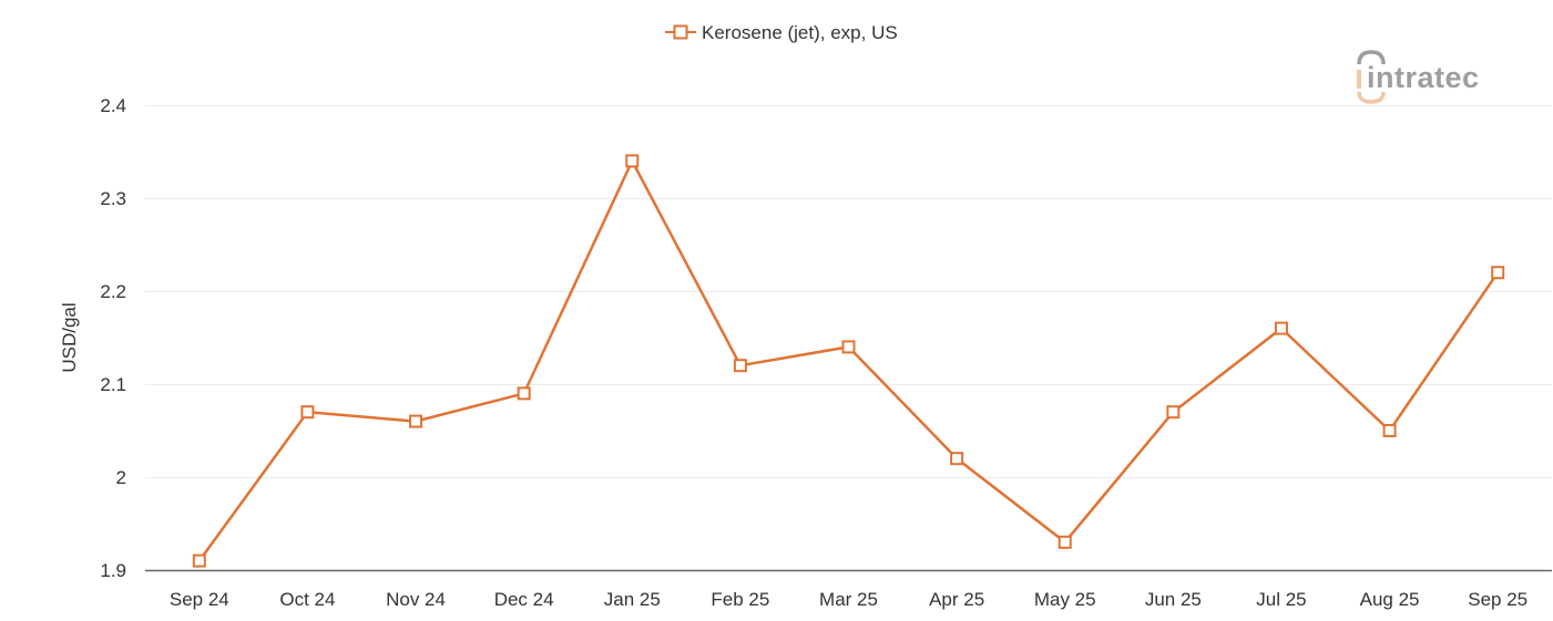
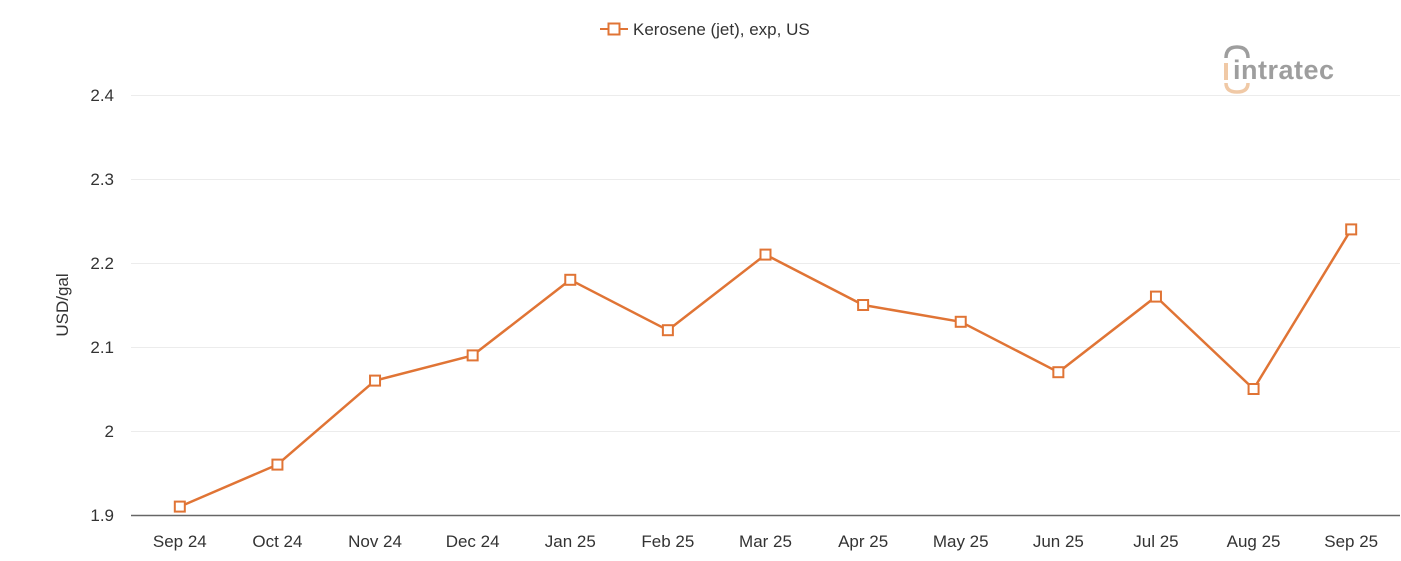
Oct 24: 2.07 -> 1.96
Jan 25: 2.34 -> 2.18
Mar 25: 2.14 -> 2.21
Apr 25: 2.02 -> 2.15
May 25: 1.93 -> 2.13
Sep 25: 2.22 -> 2.24
